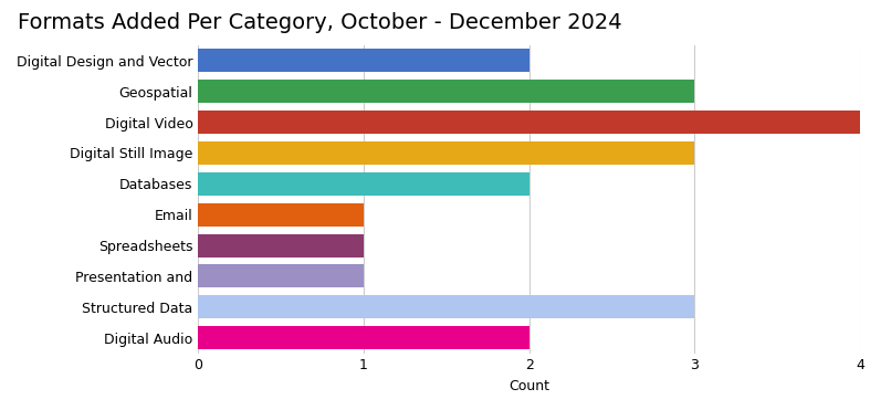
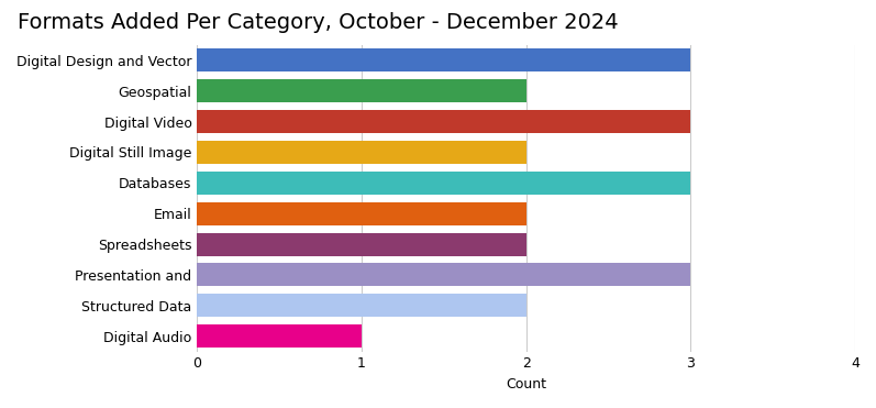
Digital Design and Vector: 2 -> 3
Geospatial: 3 -> 2
Digital Video: 4 -> 3
Digital Still Image: 3 -> 2
Databases: 2 -> 3
Email: 1 -> 2
Spreadsheets: 1 -> 2
Presentation and: 1 -> 3
Structured Data: 3 -> 2
Digital Audio: 2 -> 1
